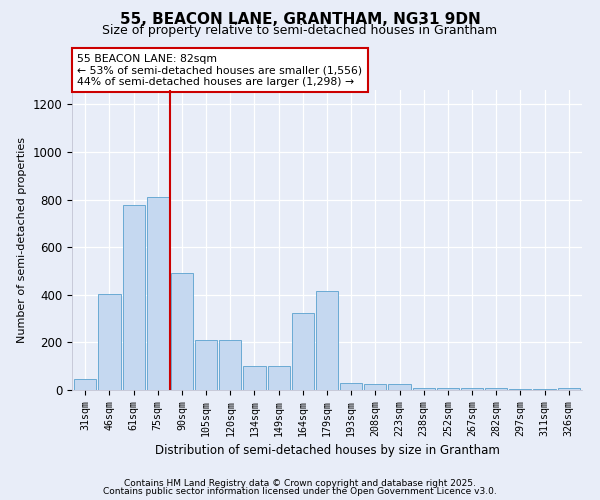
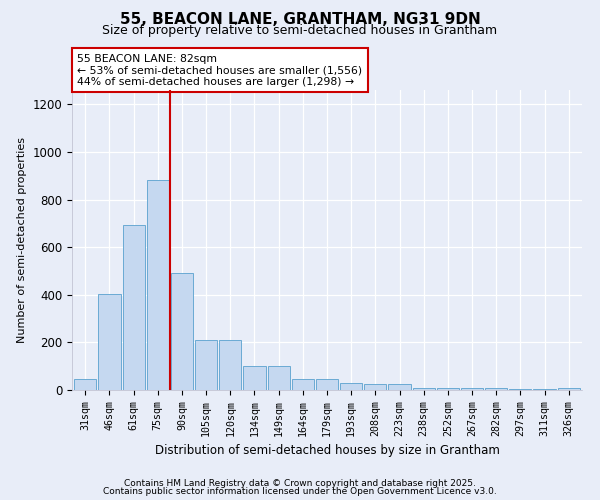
61sqm: 775 -> 695
75sqm: 810 -> 880
164sqm: 325 -> 45
179sqm: 415 -> 45
